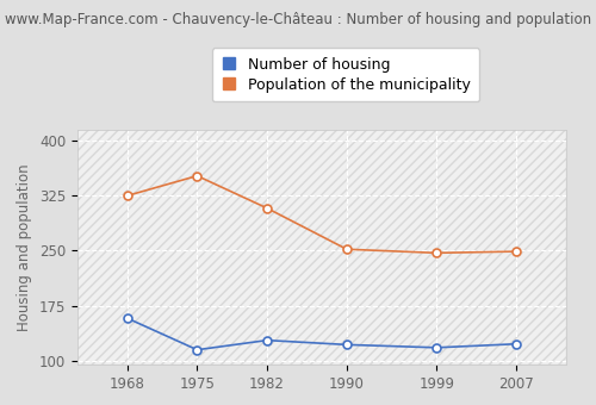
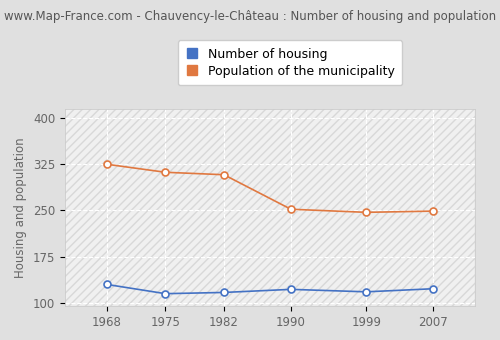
Number of housing/1968: 158 -> 130
Population of the municipality/1975: 352 -> 312
Number of housing/1982: 128 -> 117
